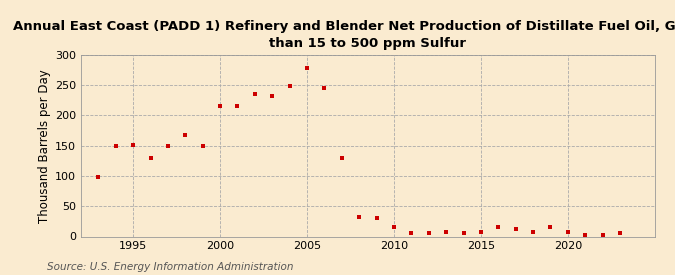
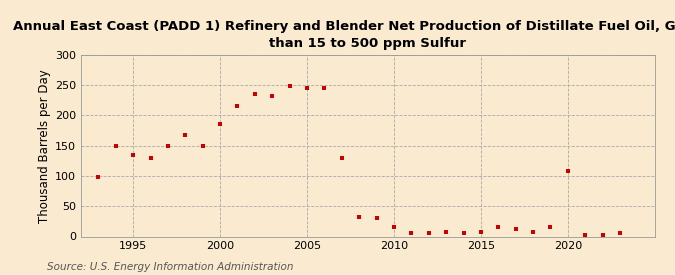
1995: 152 -> 134
2000: 215 -> 186
2005: 278 -> 246
2020: 8 -> 108
